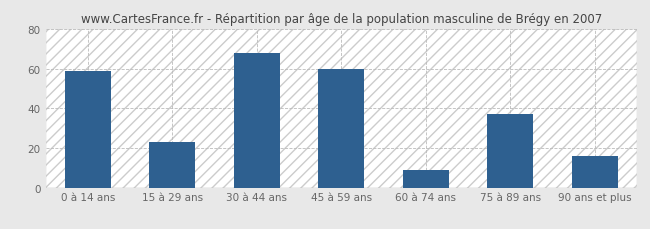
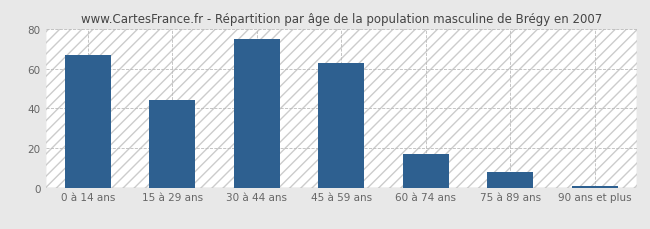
0 à 14 ans: 59 -> 67
15 à 29 ans: 23 -> 44
30 à 44 ans: 68 -> 75
45 à 59 ans: 60 -> 63
60 à 74 ans: 9 -> 17
75 à 89 ans: 37 -> 8
90 ans et plus: 16 -> 1
